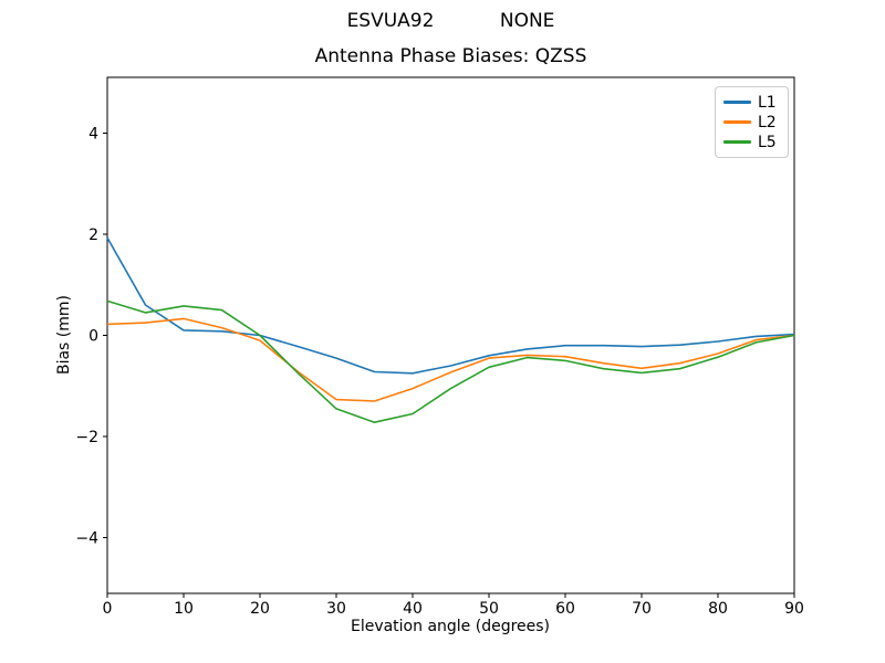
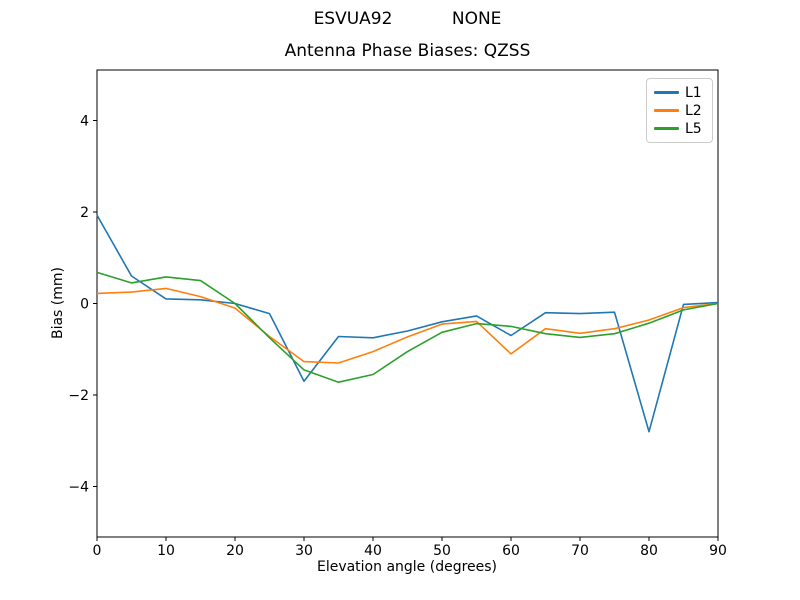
L1/30: -0.5 -> -1.7
L1/60: -0.2 -> -0.7
L2/60: -0.4 -> -1.1
L1/80: -0.1 -> -2.8
